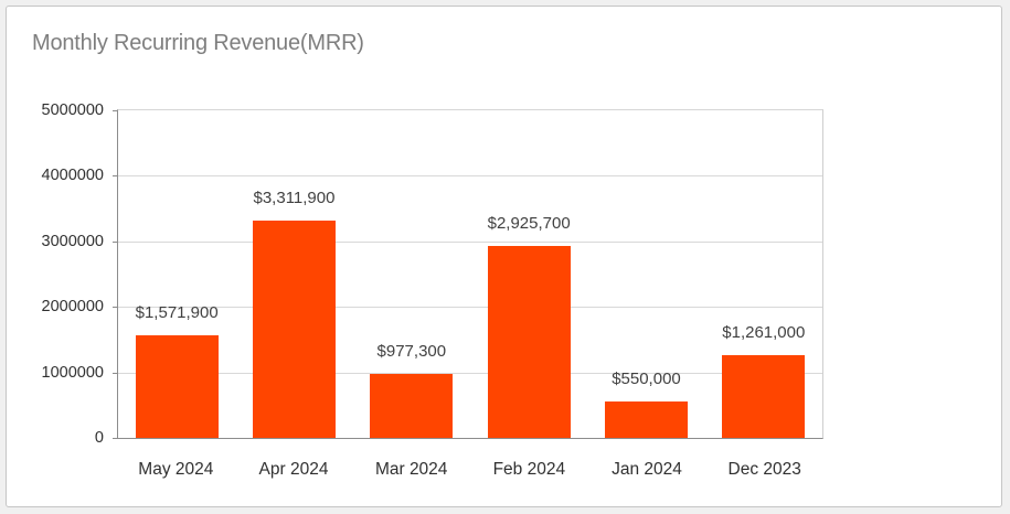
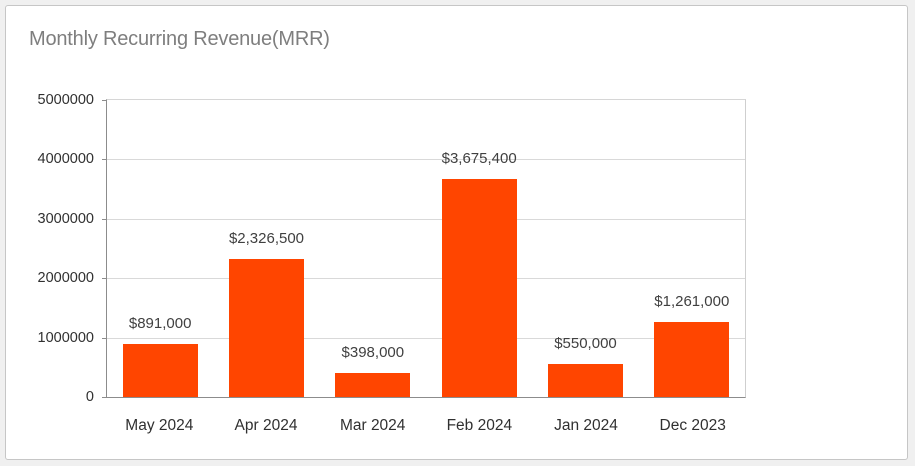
May 2024: $1,571,900 -> $891,000
Apr 2024: $3,311,900 -> $2,326,500
Mar 2024: $977,300 -> $398,000
Feb 2024: $2,925,700 -> $3,675,400
